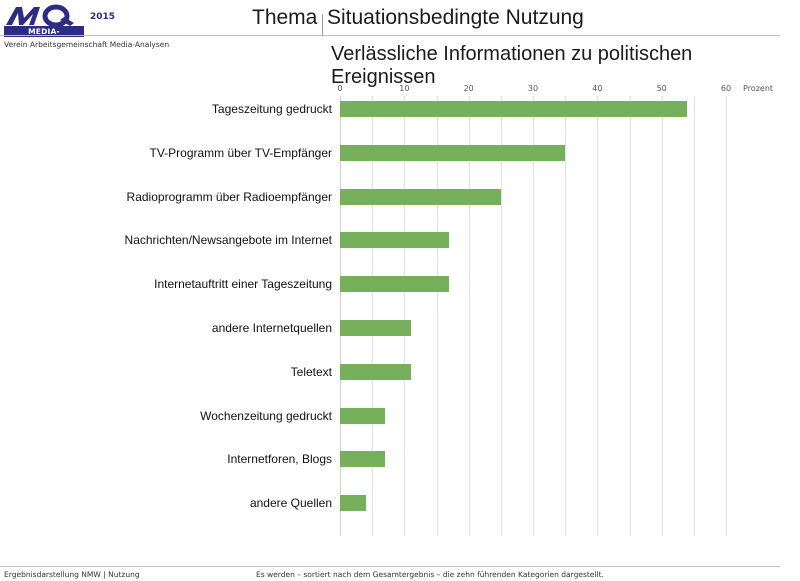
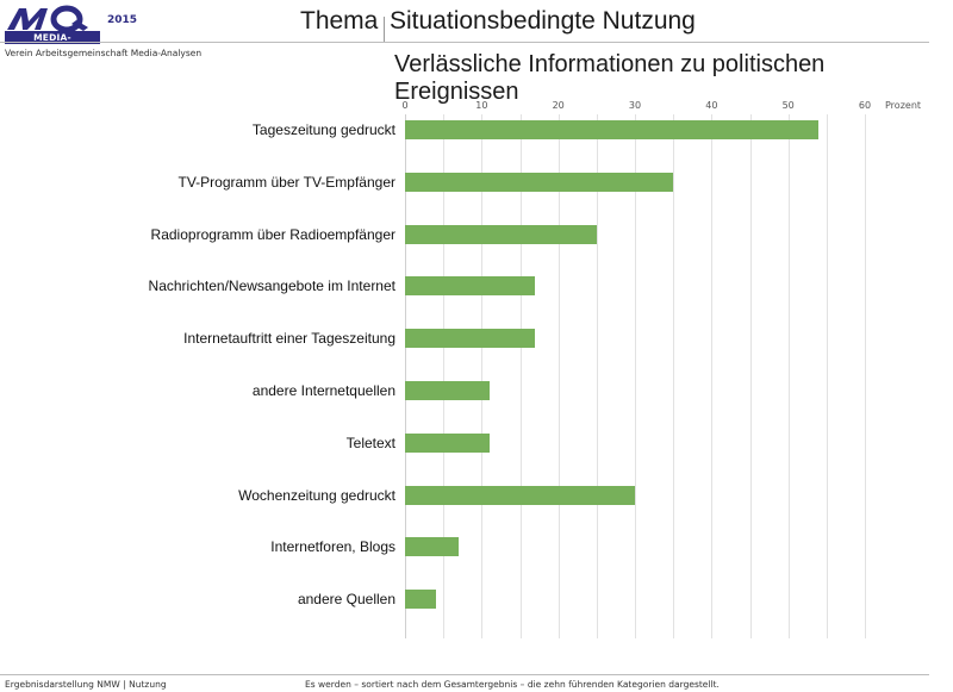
Wochenzeitung gedruckt: 7 -> 30
